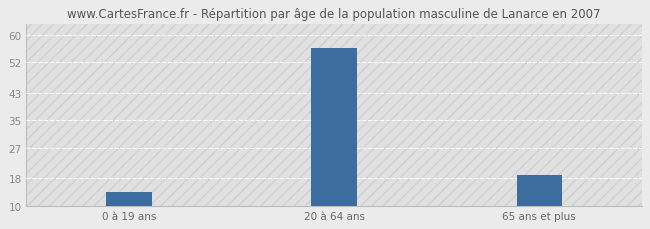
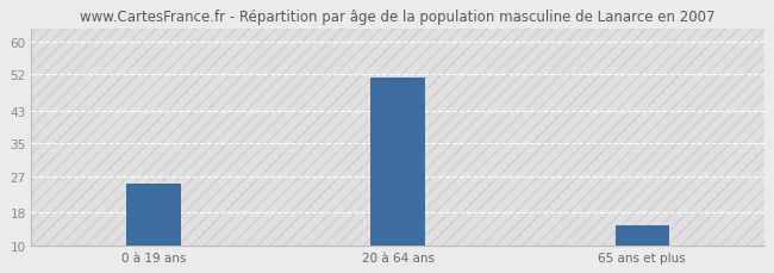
0 à 19 ans: 14 -> 25
20 à 64 ans: 56 -> 51
65 ans et plus: 19 -> 15
